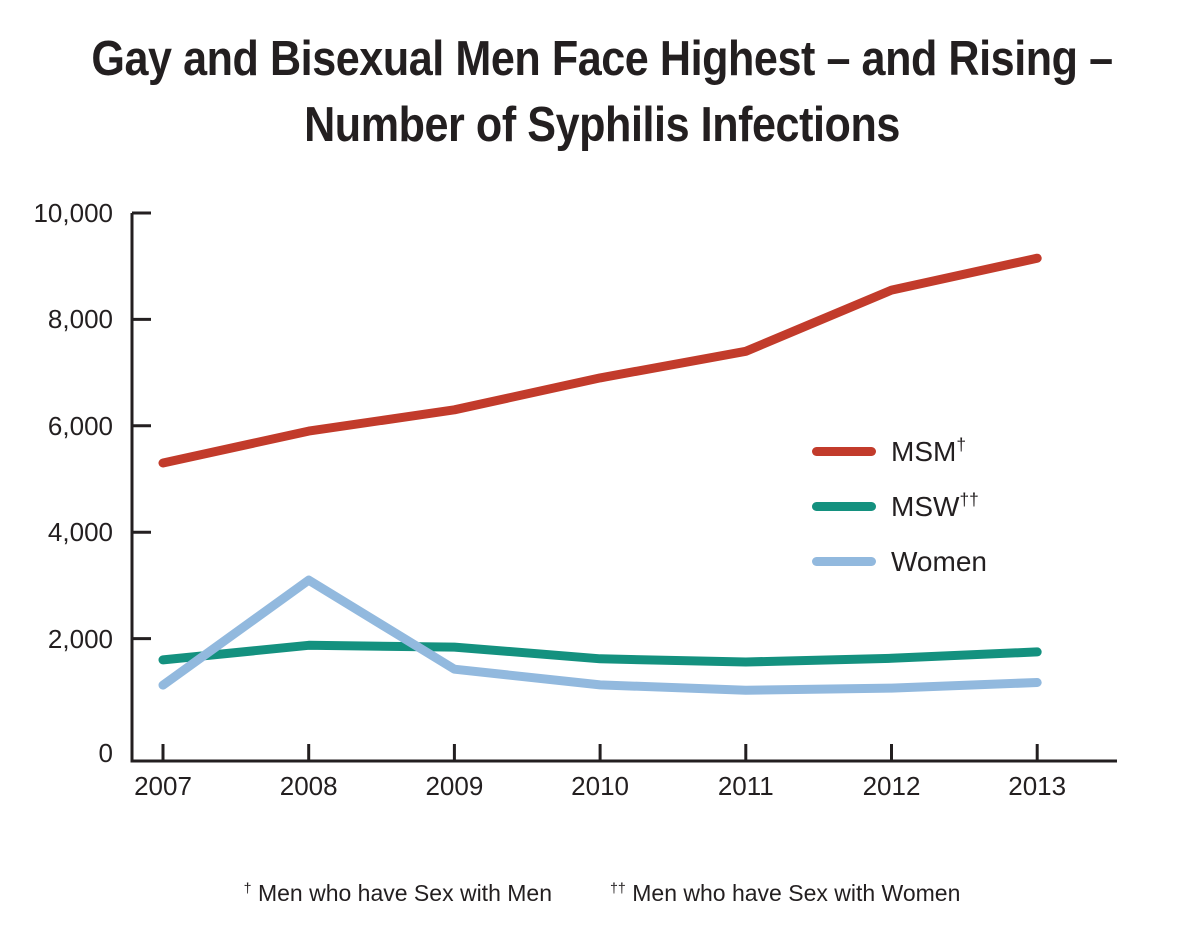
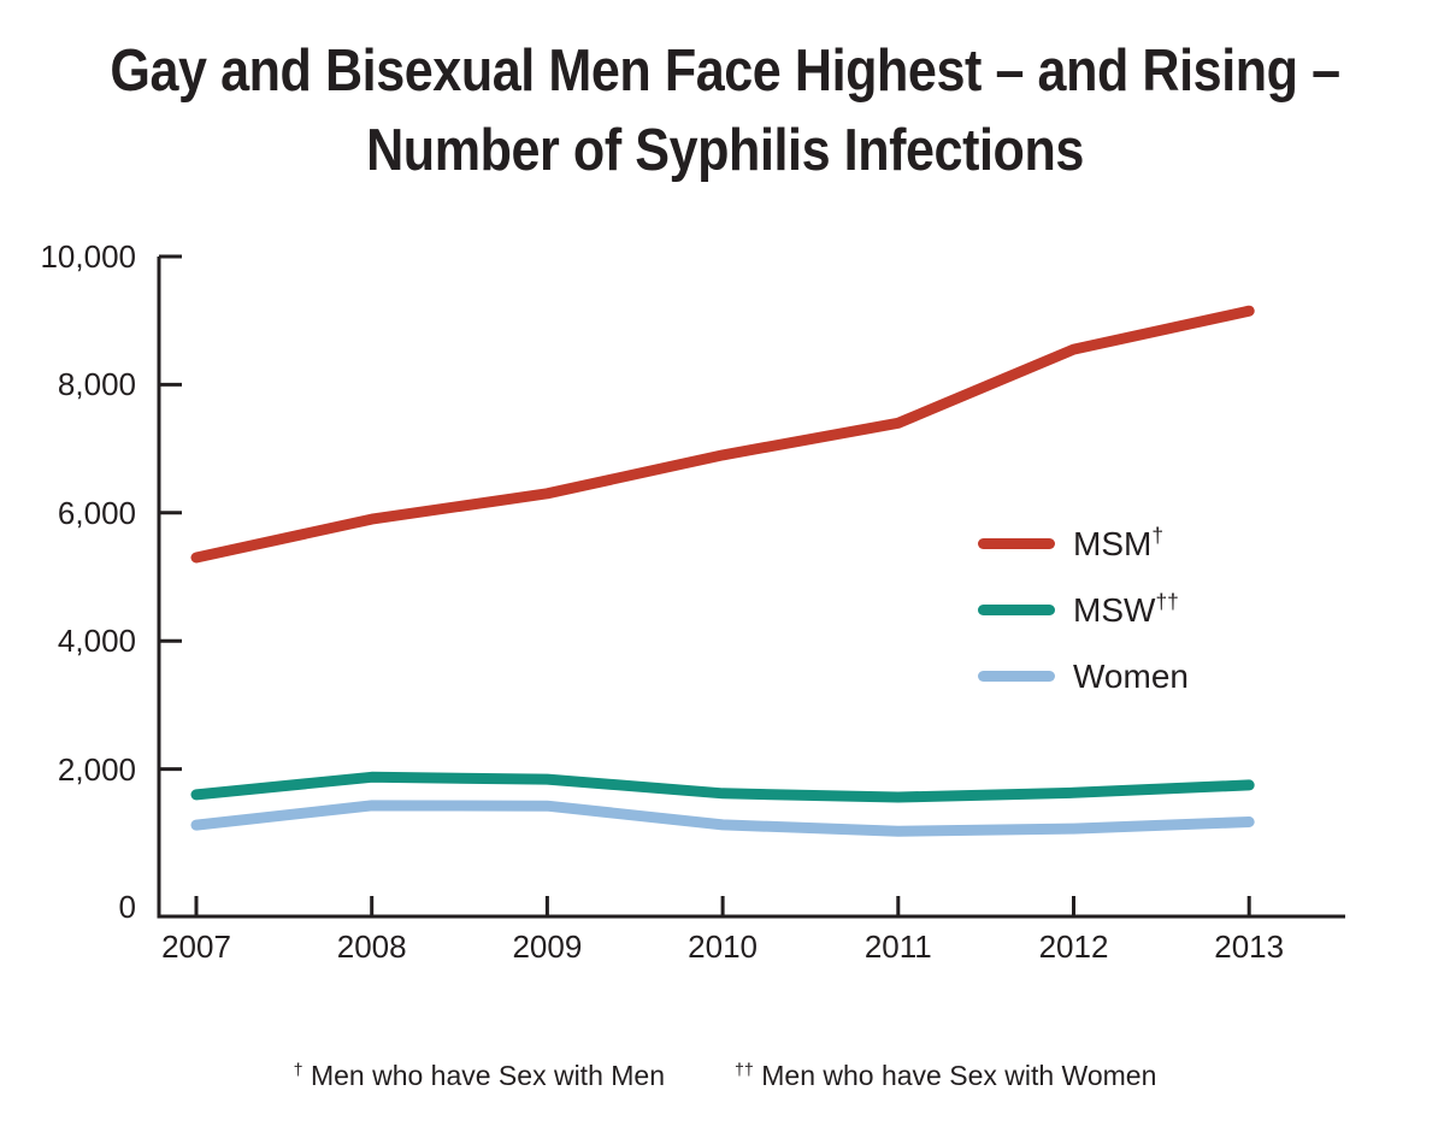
Women/2008: 3100 -> 1400
